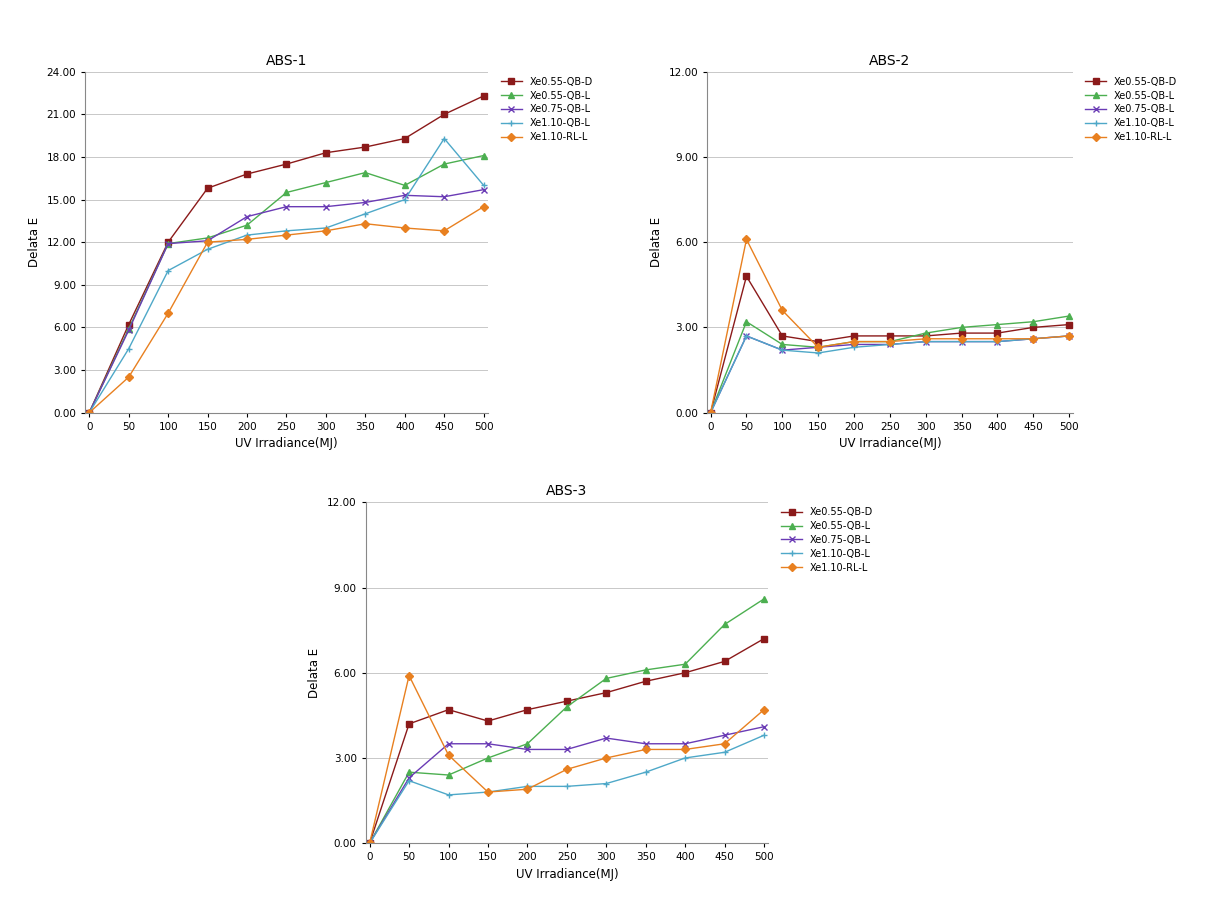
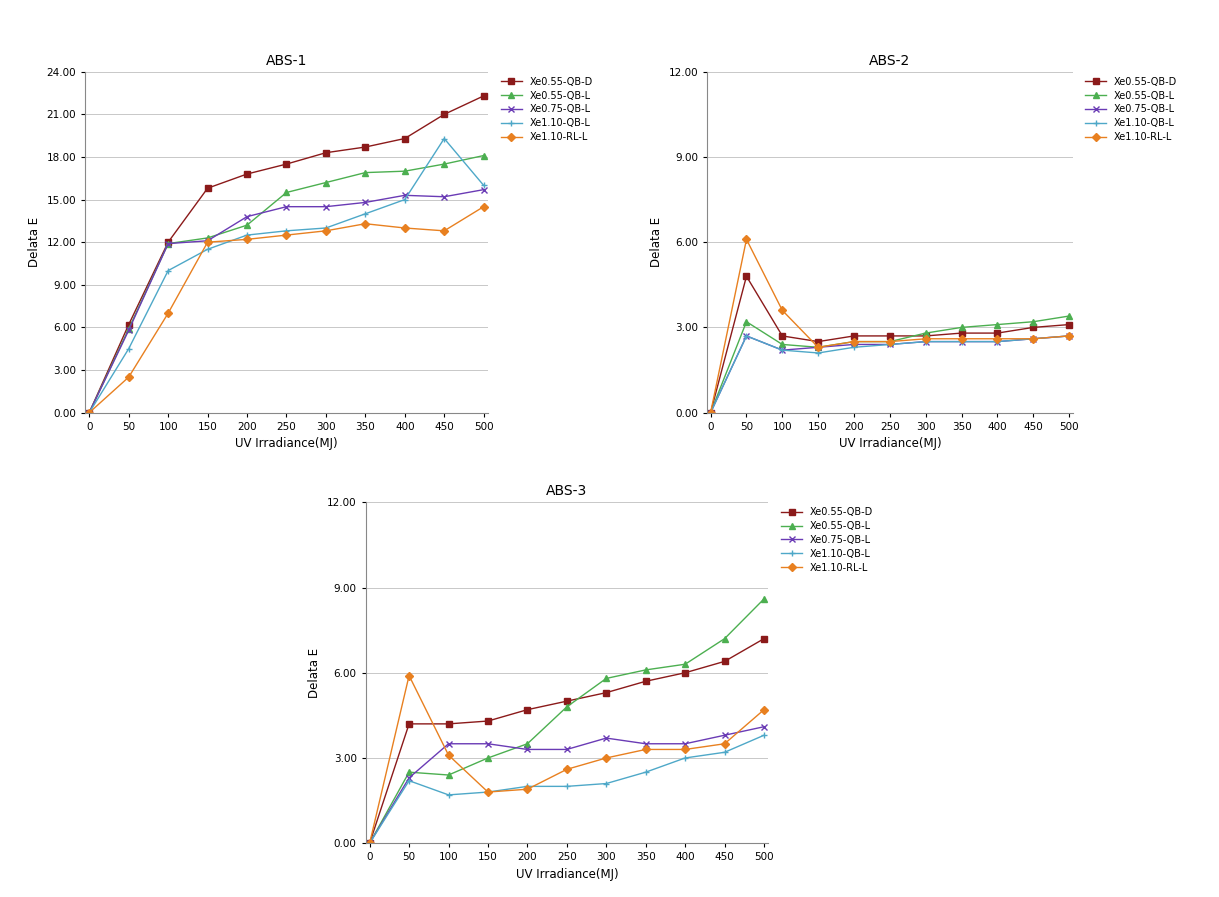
ABS-1/Xe0.55-QB-L/400: 16.0 -> 17.0
ABS-3/Xe0.55-QB-D/100: 4.7 -> 4.2
ABS-3/Xe0.55-QB-L/450: 7.7 -> 7.2
